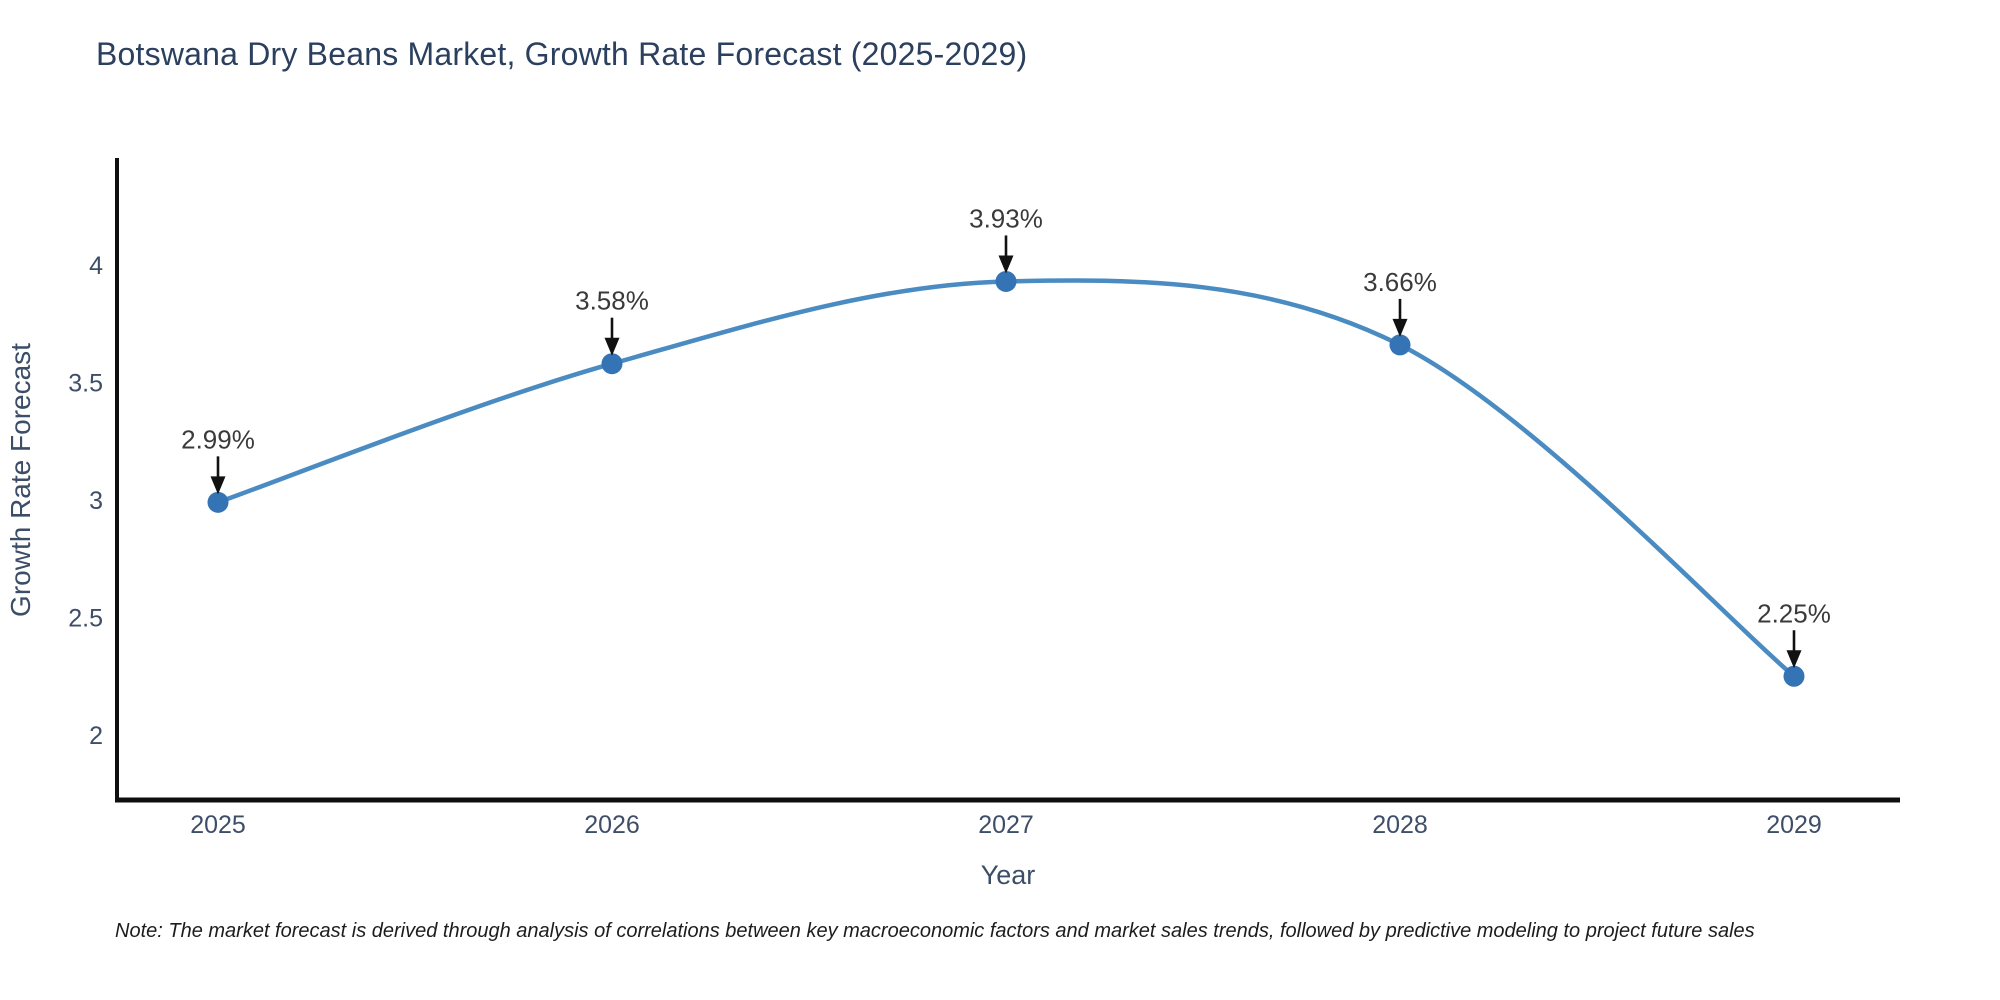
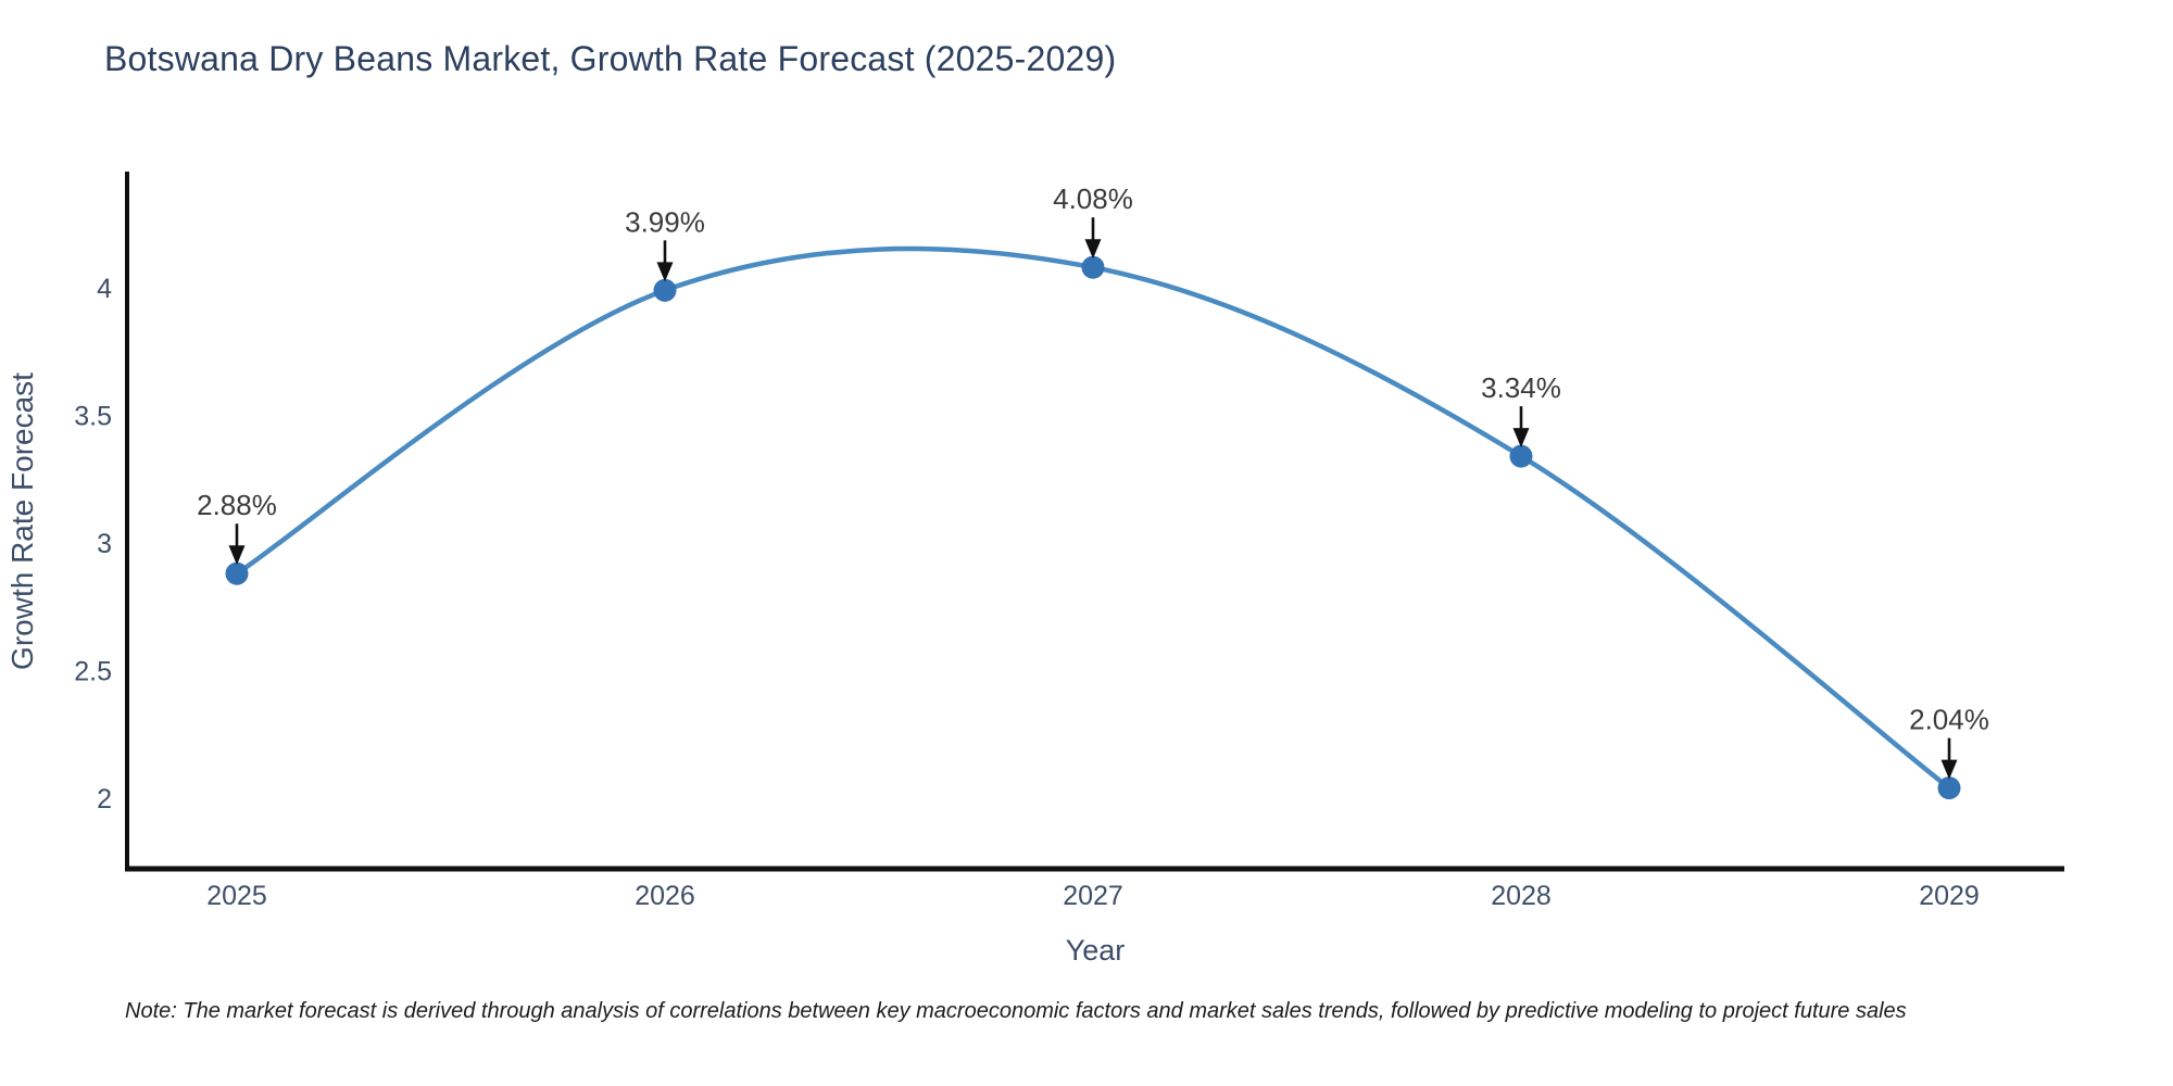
2025: 2.99% -> 2.88%
2026: 3.58% -> 3.99%
2027: 3.93% -> 4.08%
2028: 3.66% -> 3.34%
2029: 2.25% -> 2.04%
